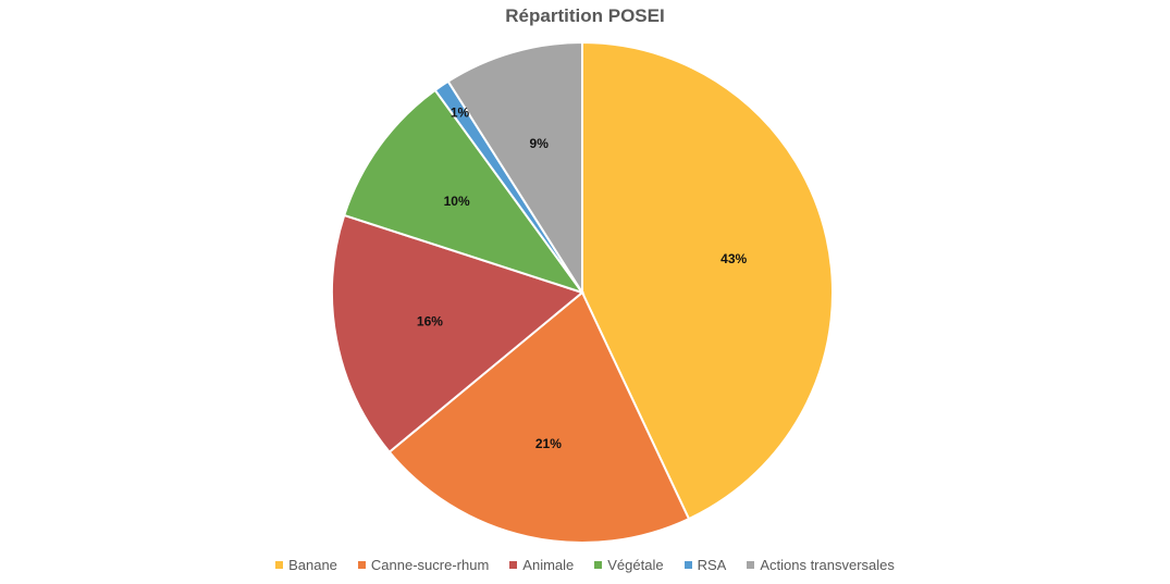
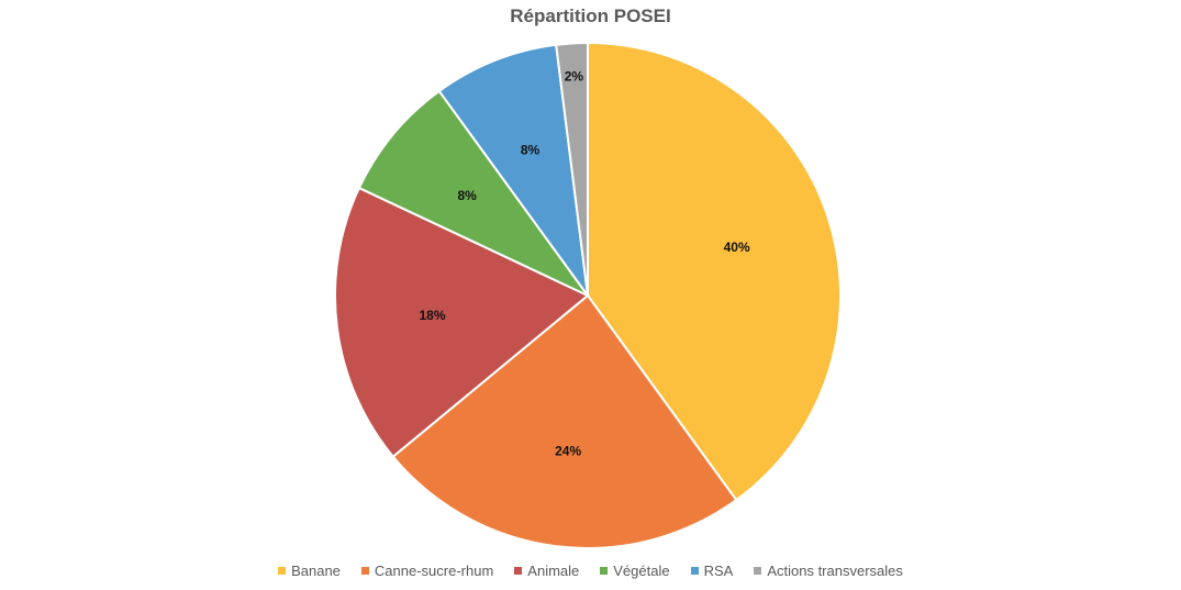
Banane: 43% -> 40%
Canne-sucre-rhum: 21% -> 24%
Animale: 16% -> 18%
Végétale: 10% -> 8%
RSA: 1% -> 8%
Actions transversales: 9% -> 2%
